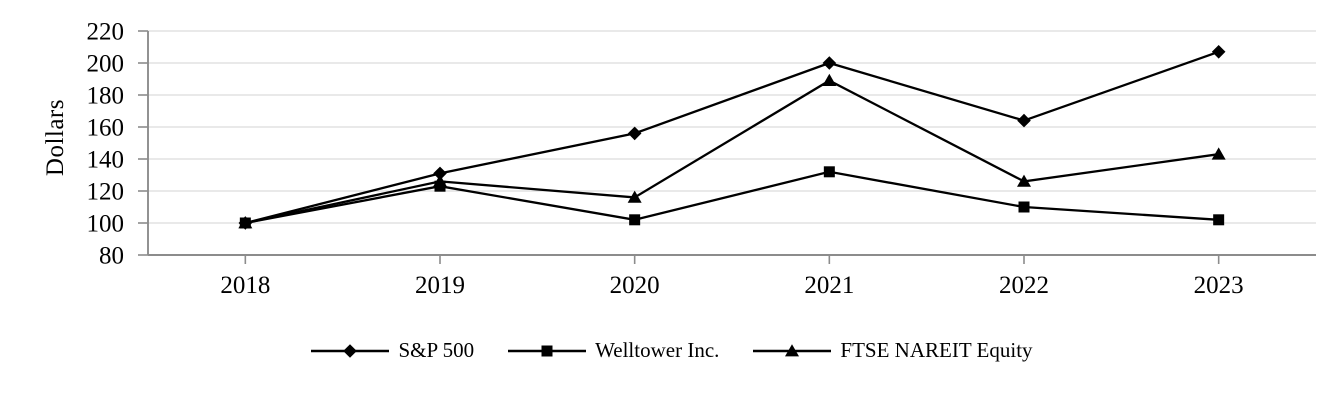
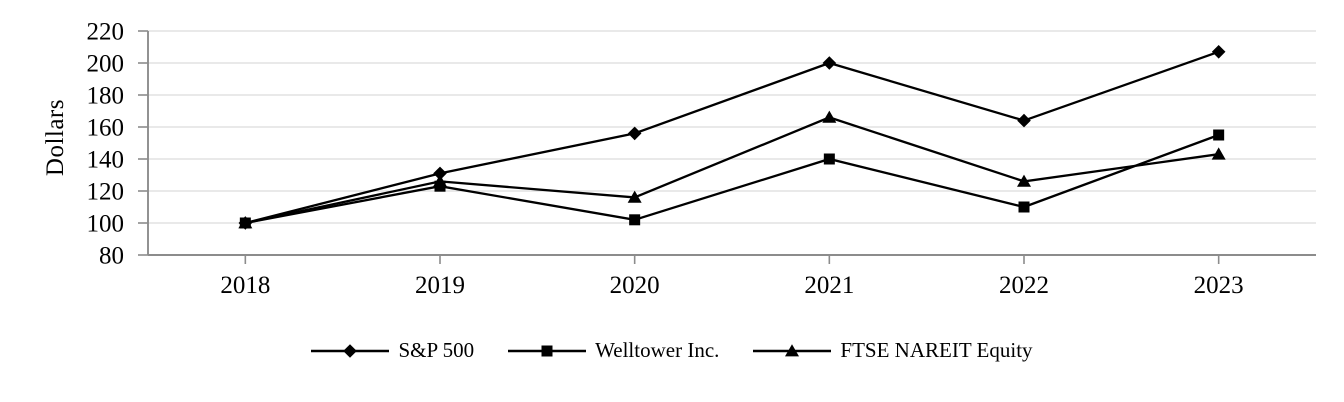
Welltower Inc./2021: 132 -> 140
FTSE NAREIT Equity/2021: 189 -> 166
Welltower Inc./2023: 102 -> 155
